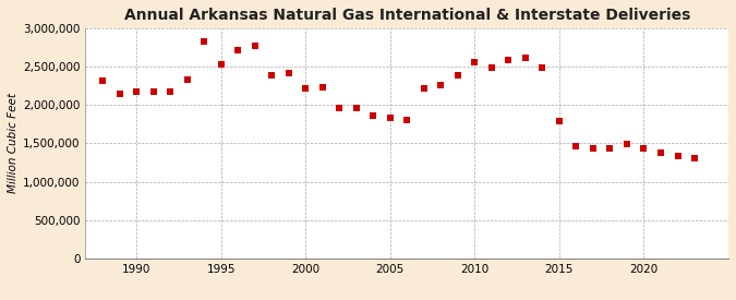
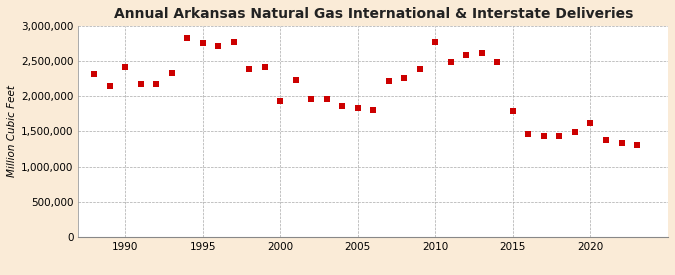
1990: 2,170,000 -> 2,420,000
1995: 2,530,000 -> 2,760,000
2000: 2,220,000 -> 1,940,000
2010: 2,560,000 -> 2,780,000
2020: 1,440,000 -> 1,620,000
